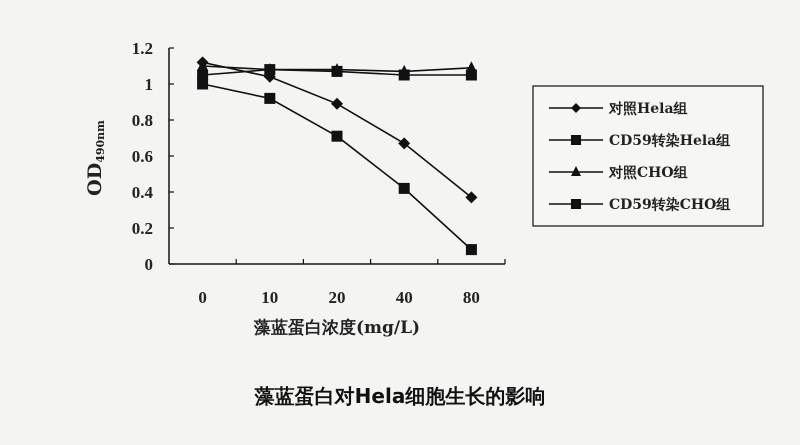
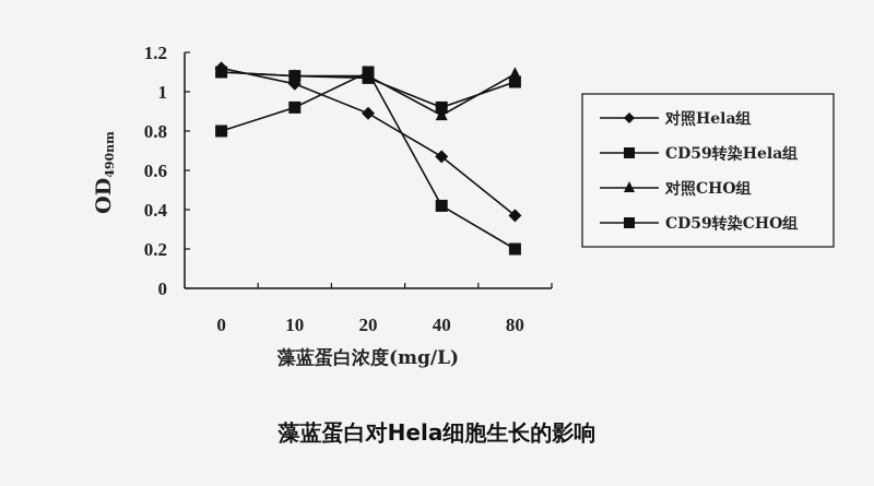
CD59转染Hela组/0: 1.00 -> 0.80
CD59转染CHO组/0: 1.05 -> 1.10
CD59转染Hela组/20: 0.71 -> 1.10
对照CHO组/40: 1.07 -> 0.88
CD59转染CHO组/40: 1.05 -> 0.92
CD59转染Hela组/80: 0.08 -> 0.20
